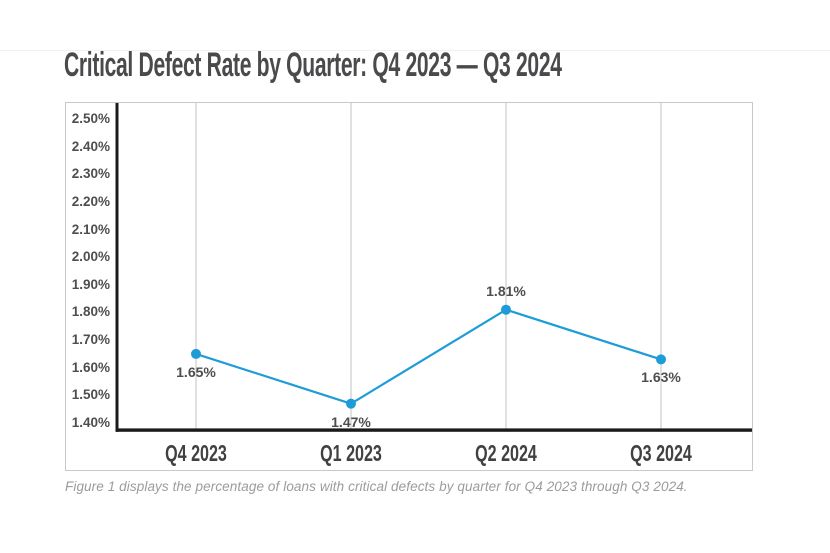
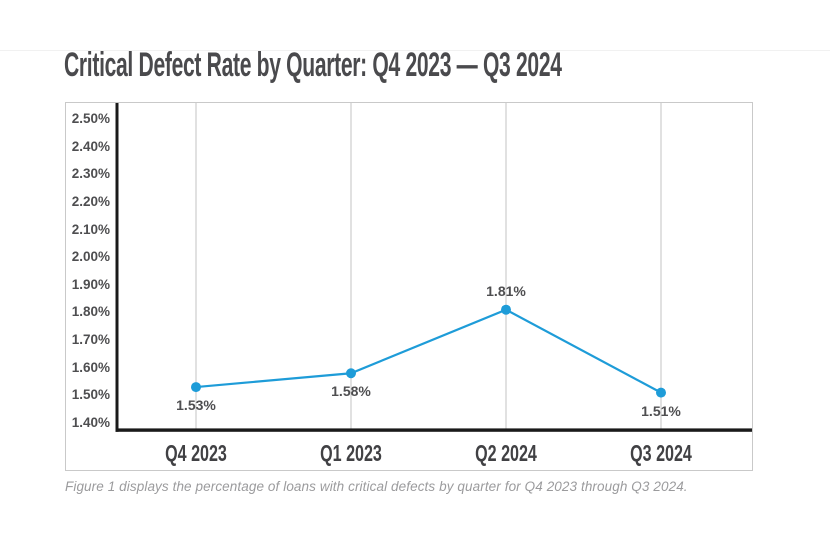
Q4 2023: 1.65% -> 1.53%
Q1 2023: 1.47% -> 1.58%
Q3 2024: 1.63% -> 1.51%
